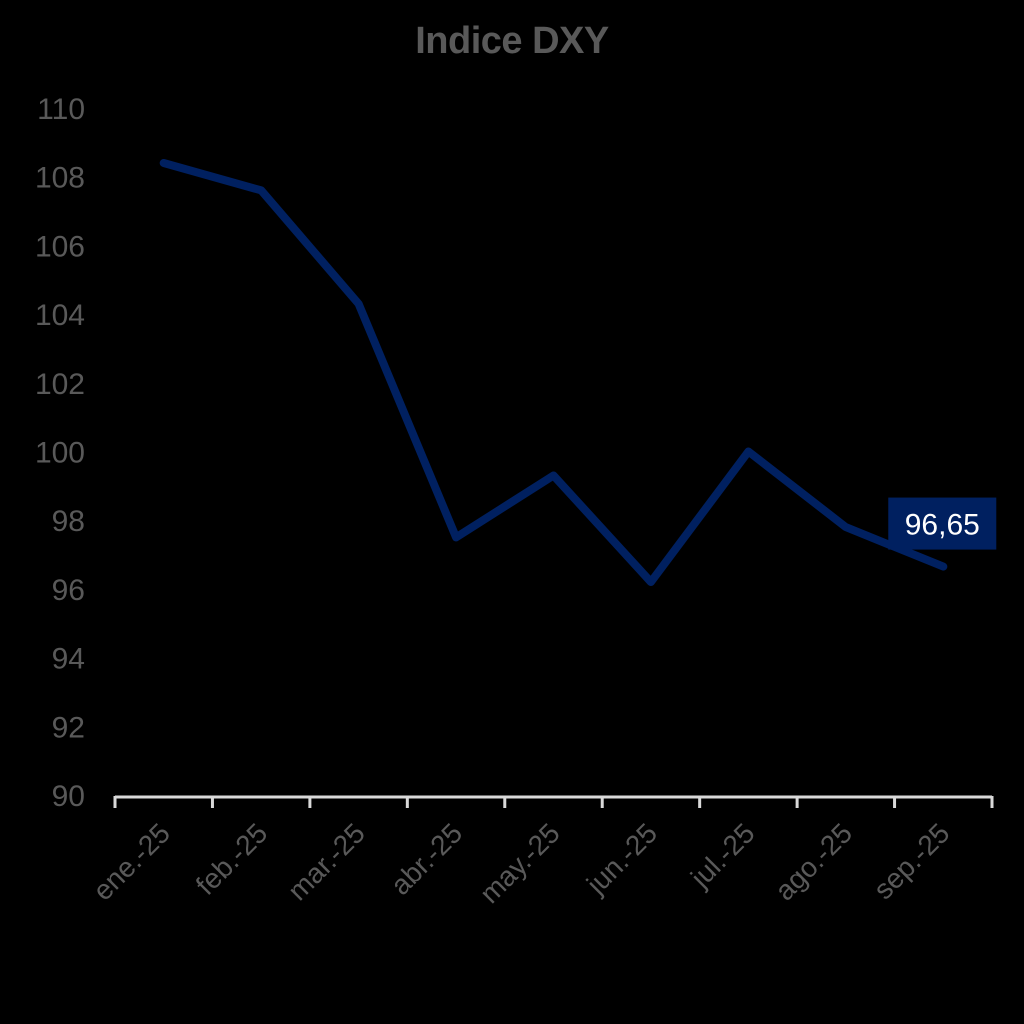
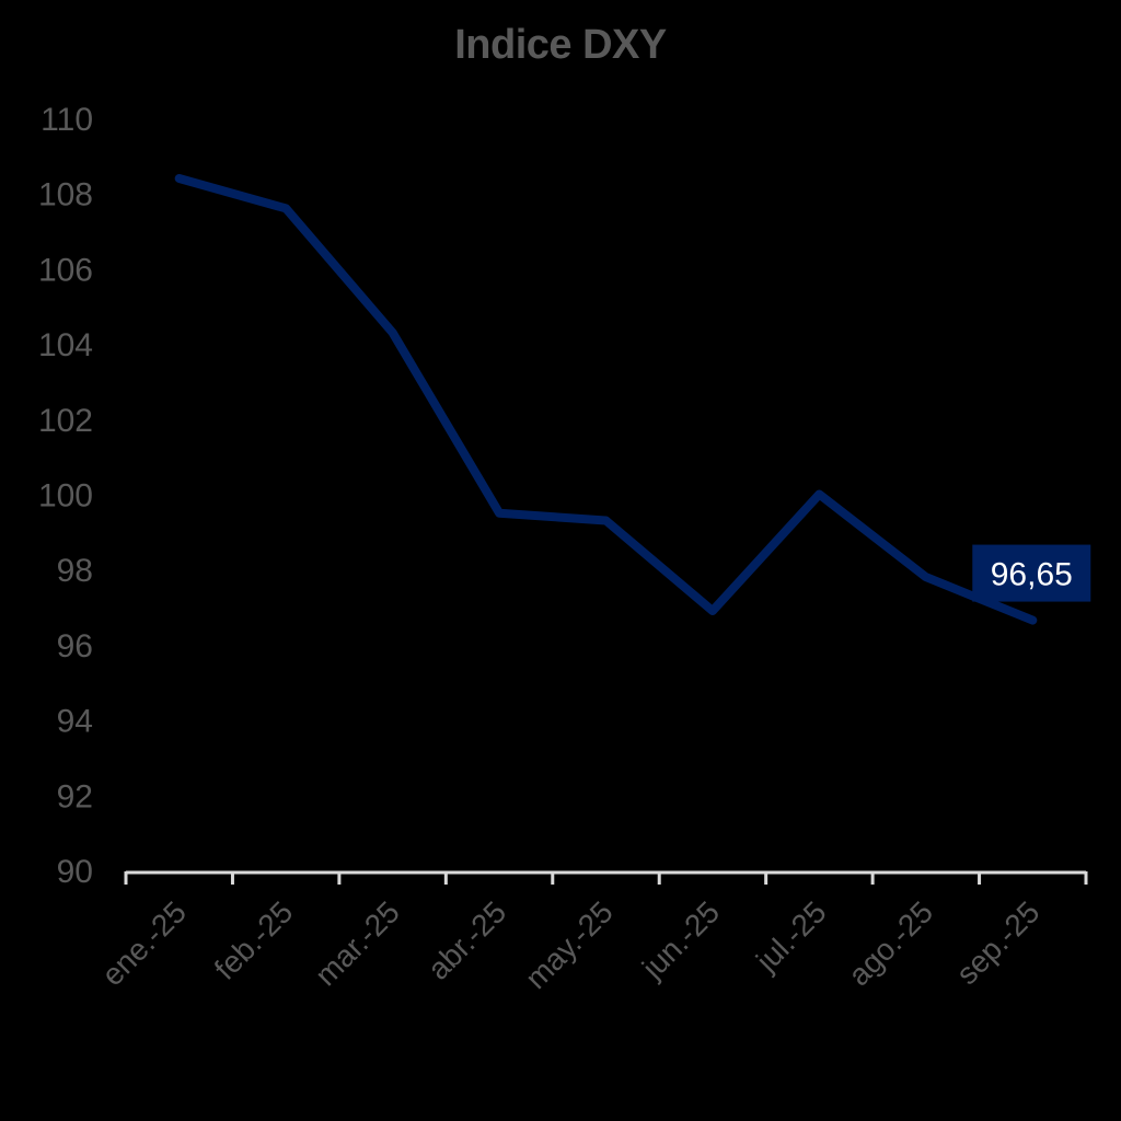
abr.-25: 97.5 -> 99.5
jun.-25: 96.2 -> 96.9
